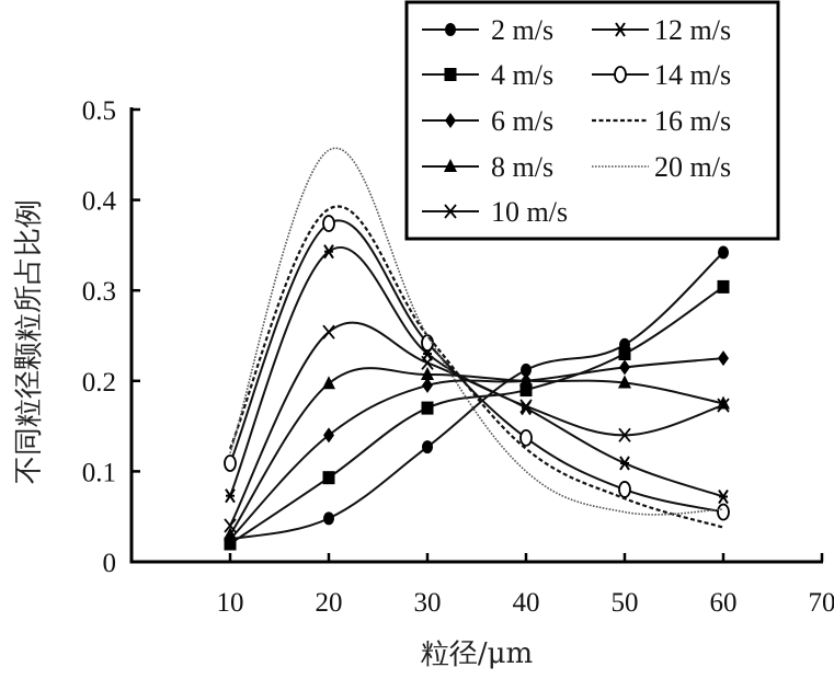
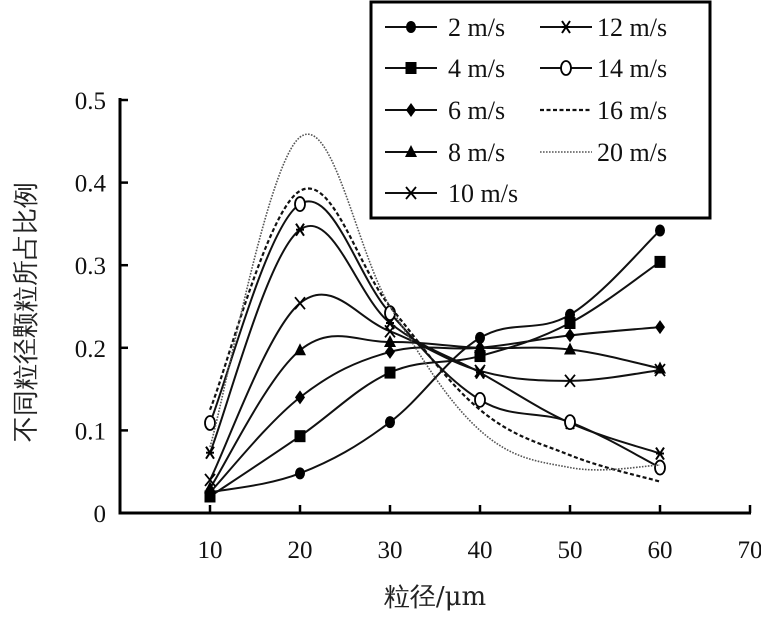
20 m/s/10: 0.12 -> 0.08
2 m/s/30: 0.13 -> 0.11
10 m/s/50: 0.14 -> 0.16
14 m/s/50: 0.08 -> 0.11
